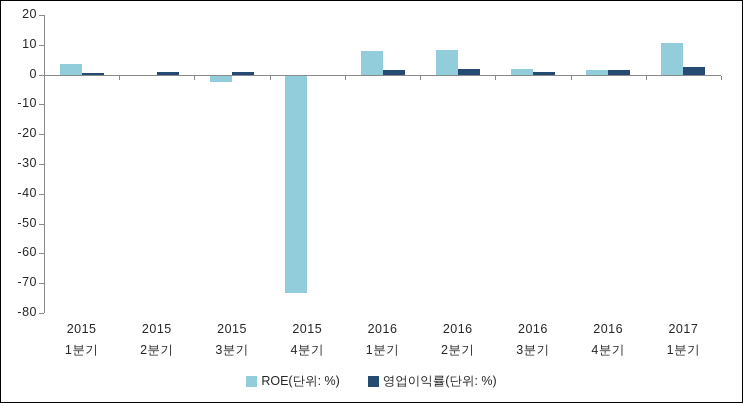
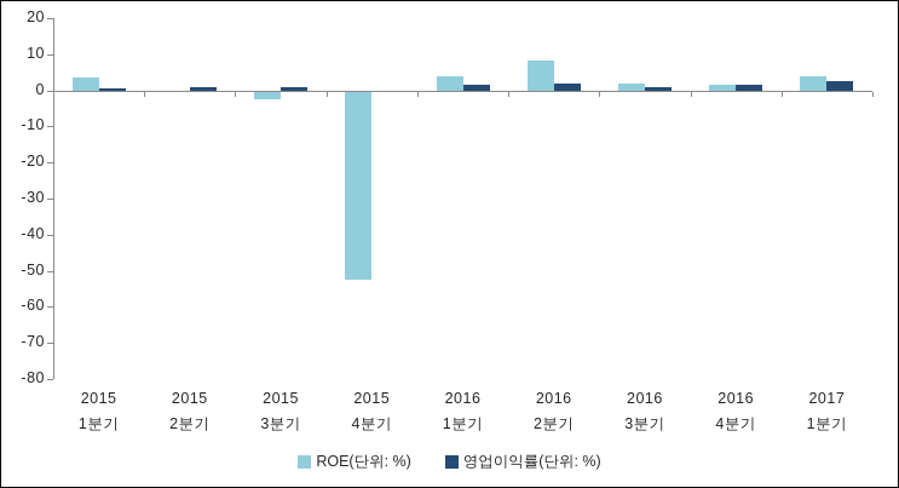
ROE(단위: %)/2015 4분기: -73 -> -52
ROE(단위: %)/2016 1분기: 8 -> 4
ROE(단위: %)/2017 1분기: 10 -> 4
